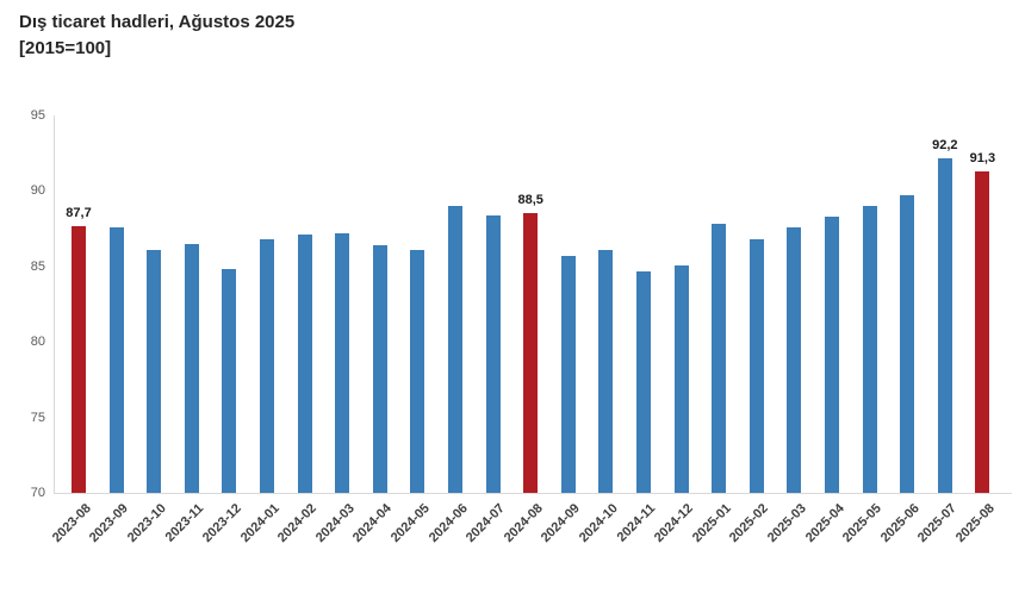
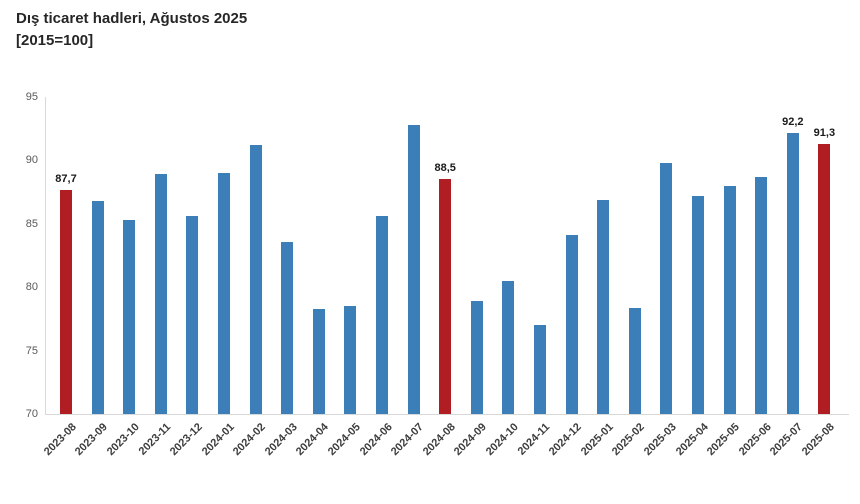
2023-09: 87.6 -> 86.8
2023-10: 86.1 -> 85.3
2023-11: 86.5 -> 88.9
2023-12: 84.8 -> 85.6
2024-01: 86.8 -> 89.0
2024-02: 87.1 -> 91.2
2024-03: 87.2 -> 83.6
2024-04: 86.4 -> 78.3
2024-05: 86.1 -> 78.5
2024-06: 89.0 -> 85.6
2024-07: 88.4 -> 92.8
2024-09: 85.7 -> 78.9
2024-10: 86.1 -> 80.5
2024-11: 84.7 -> 77.0
2024-12: 85.1 -> 84.1
2025-01: 87.8 -> 86.9
2025-02: 86.8 -> 78.4
2025-03: 87.6 -> 89.8
2025-04: 88.3 -> 87.2
2025-05: 89.0 -> 88.0
2025-06: 89.7 -> 88.7
